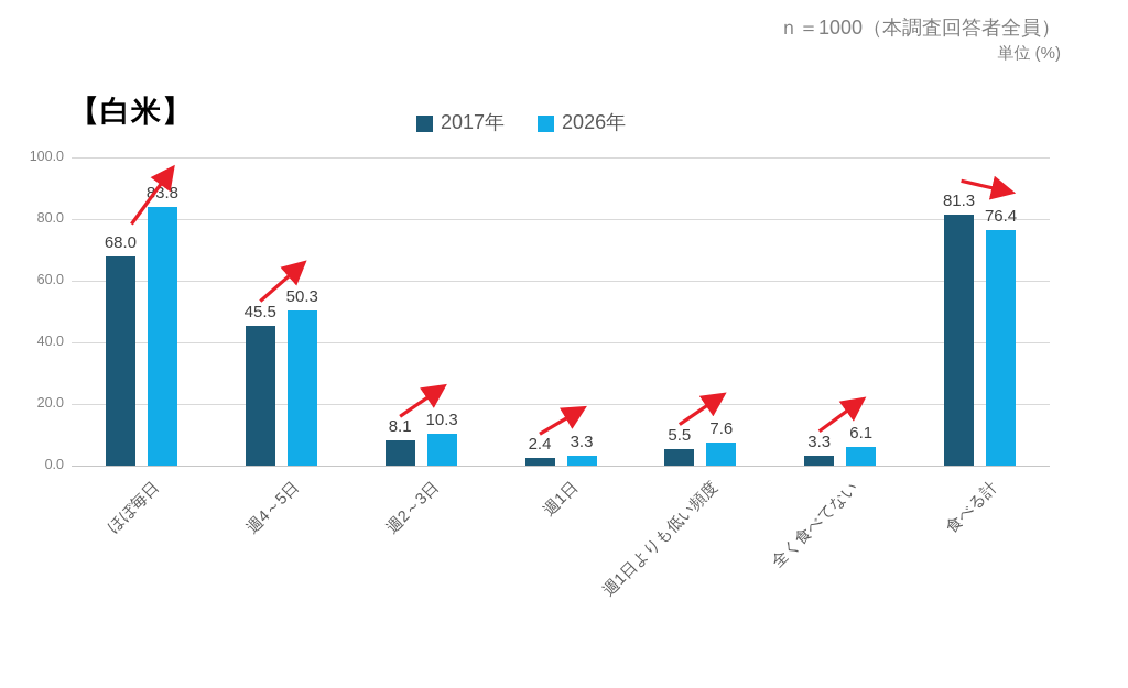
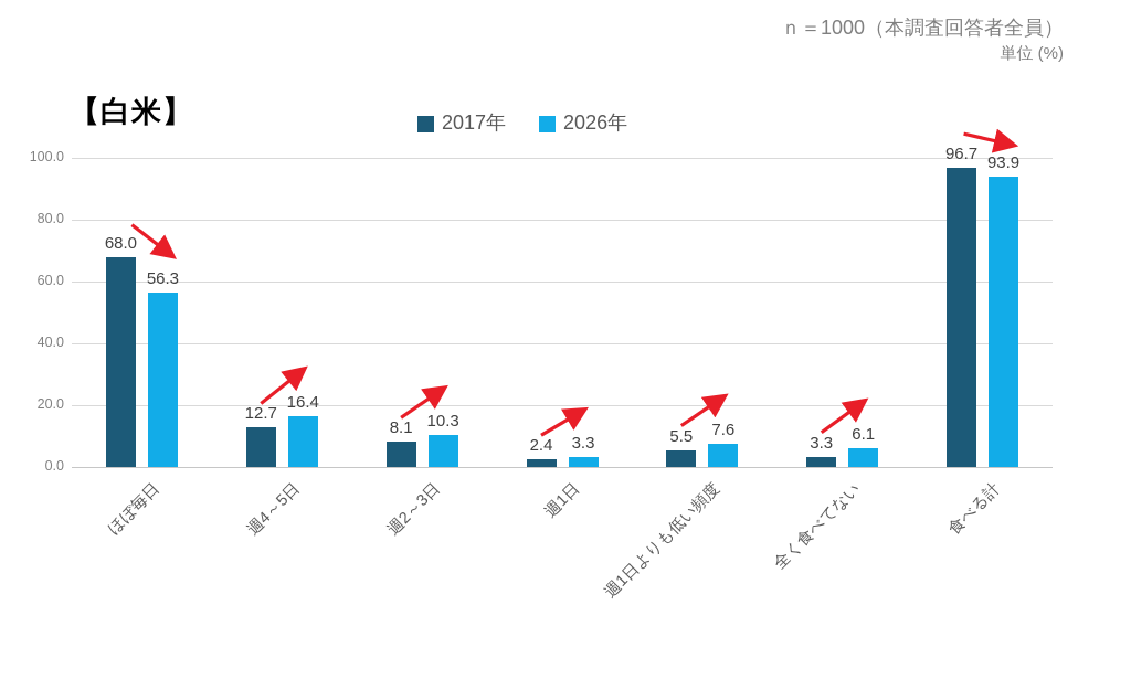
2026年/ほぼ毎日: 83.8 -> 56.3
2017年/週4～5日: 45.5 -> 12.7
2026年/週4～5日: 50.3 -> 16.4
2017年/食べる計: 81.3 -> 96.7
2026年/食べる計: 76.4 -> 93.9
